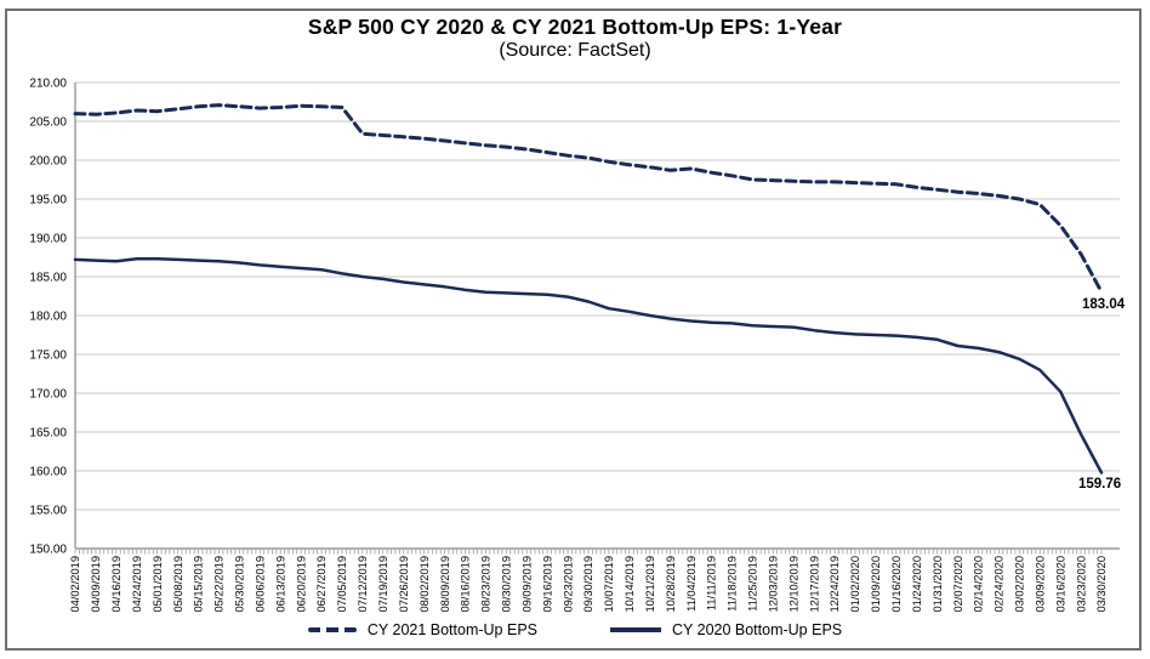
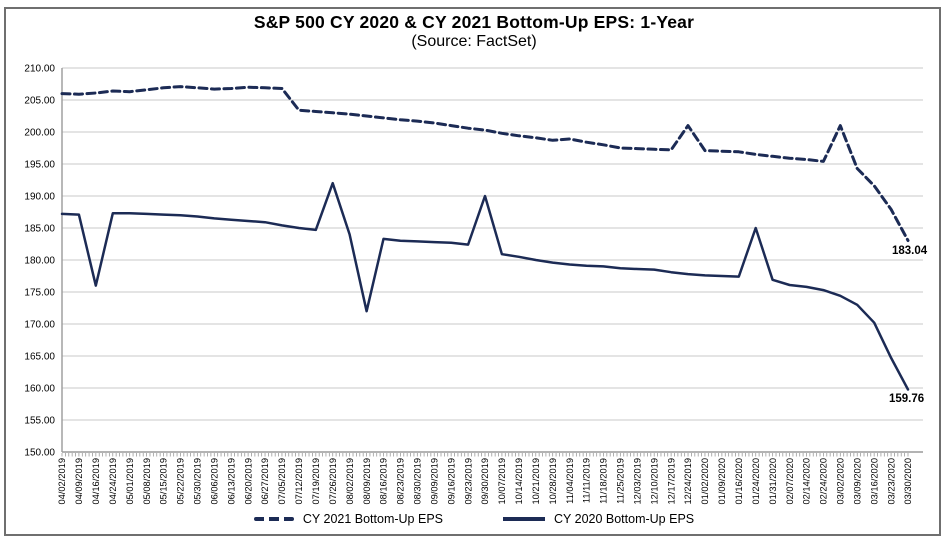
CY 2020 Bottom-Up EPS/04/16/2019: 187 -> 176
CY 2020 Bottom-Up EPS/07/26/2019: 184 -> 192
CY 2020 Bottom-Up EPS/08/09/2019: 184 -> 172
CY 2020 Bottom-Up EPS/09/30/2019: 182 -> 190
CY 2021 Bottom-Up EPS/12/24/2019: 197 -> 201
CY 2020 Bottom-Up EPS/01/24/2020: 177 -> 185
CY 2021 Bottom-Up EPS/03/02/2020: 195 -> 201
